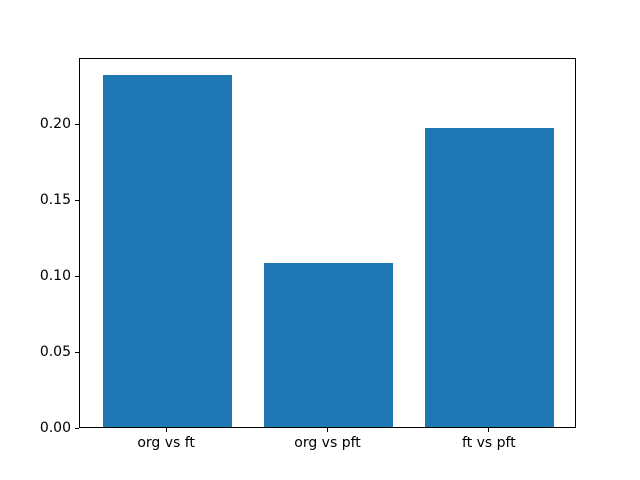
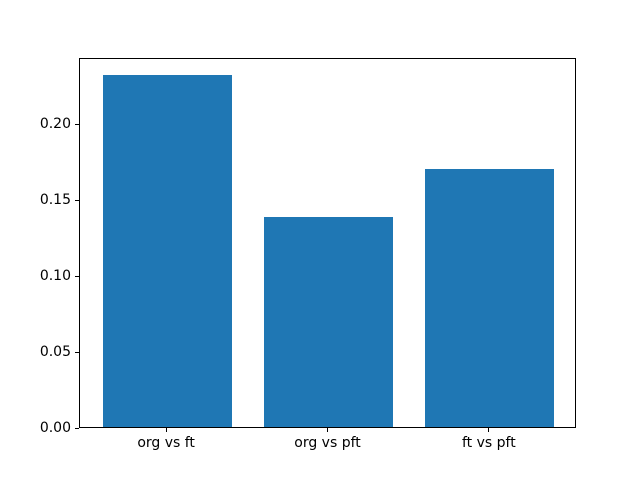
org vs pft: 0.108 -> 0.138
ft vs pft: 0.197 -> 0.170
